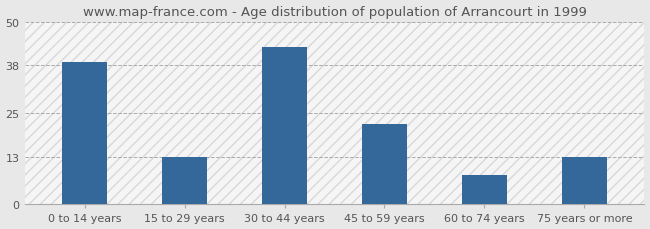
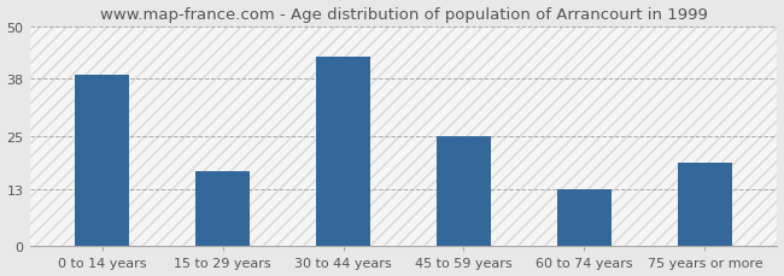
15 to 29 years: 13 -> 17
45 to 59 years: 22 -> 25
60 to 74 years: 8 -> 13
75 years or more: 13 -> 19
